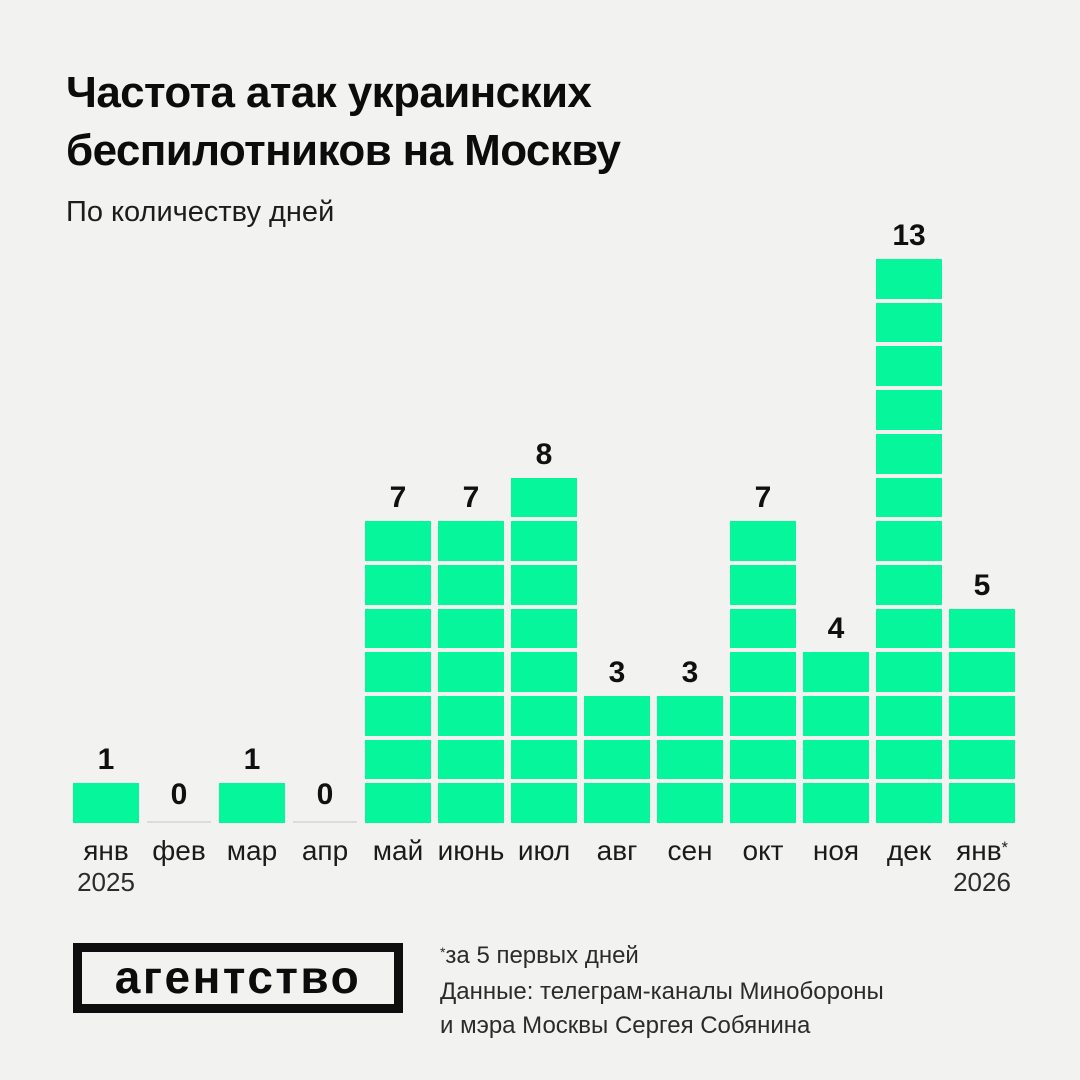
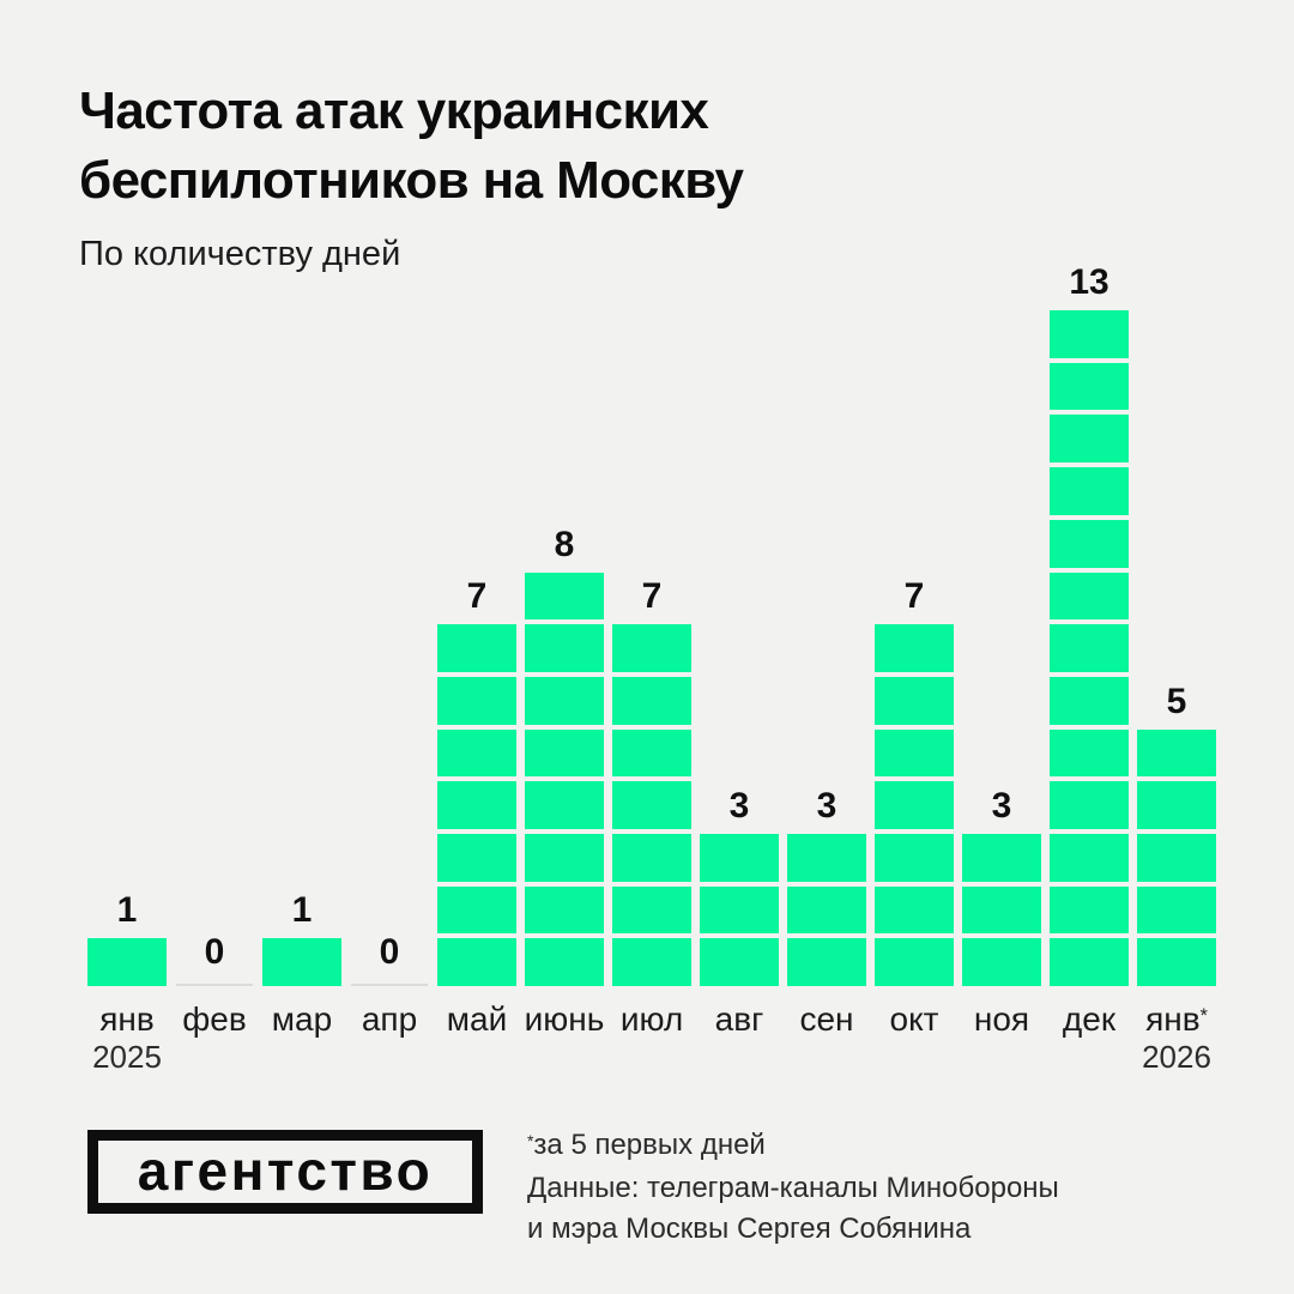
июнь: 7 -> 8
июл: 8 -> 7
ноя: 4 -> 3
